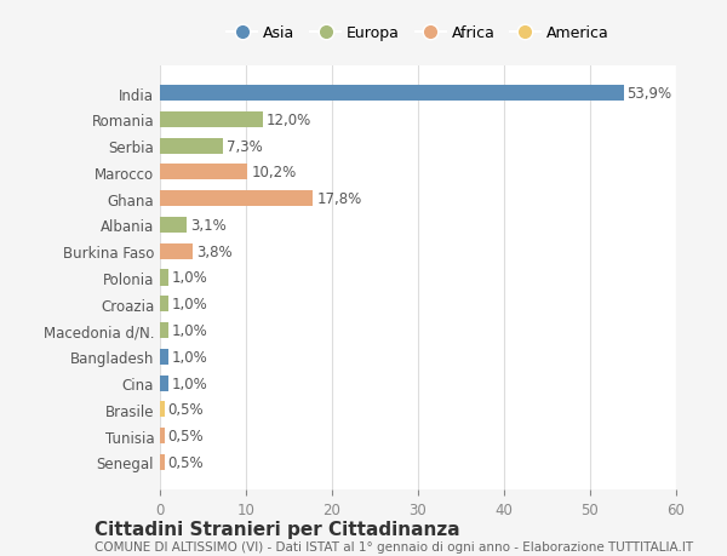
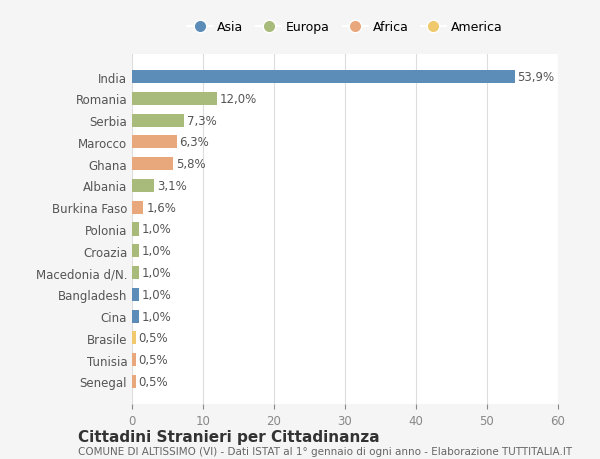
Marocco: 10,2% -> 6,3%
Ghana: 17,8% -> 5,8%
Burkina Faso: 3,8% -> 1,6%
